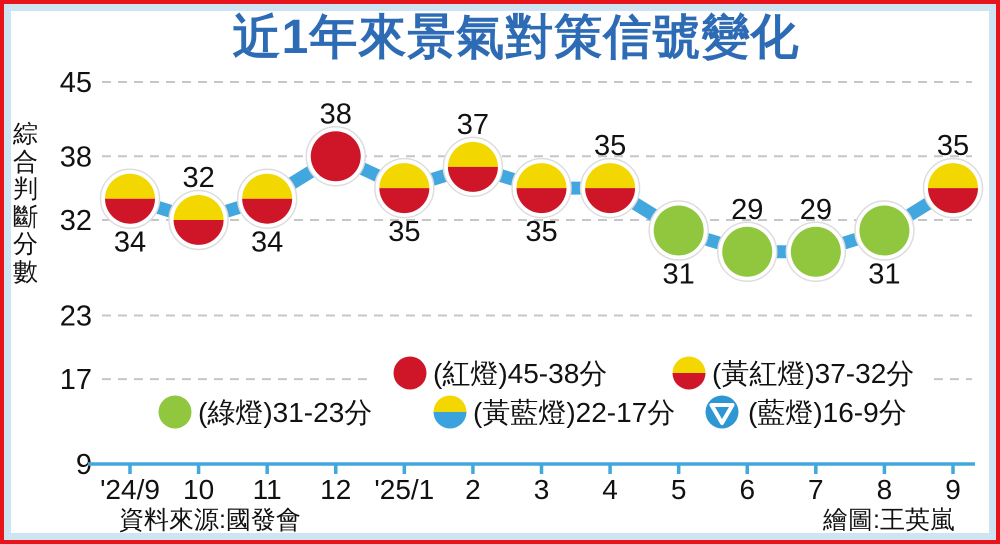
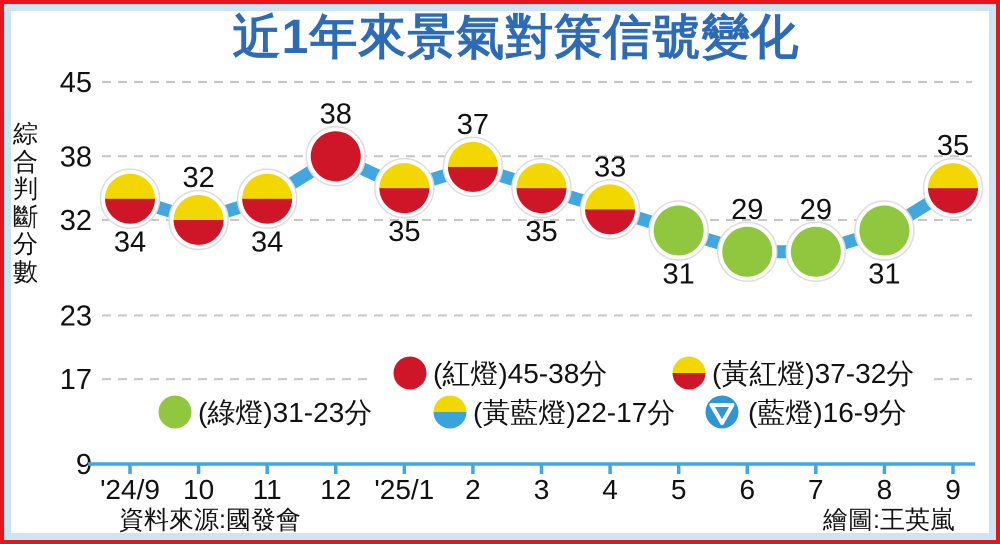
4: 35 -> 33
